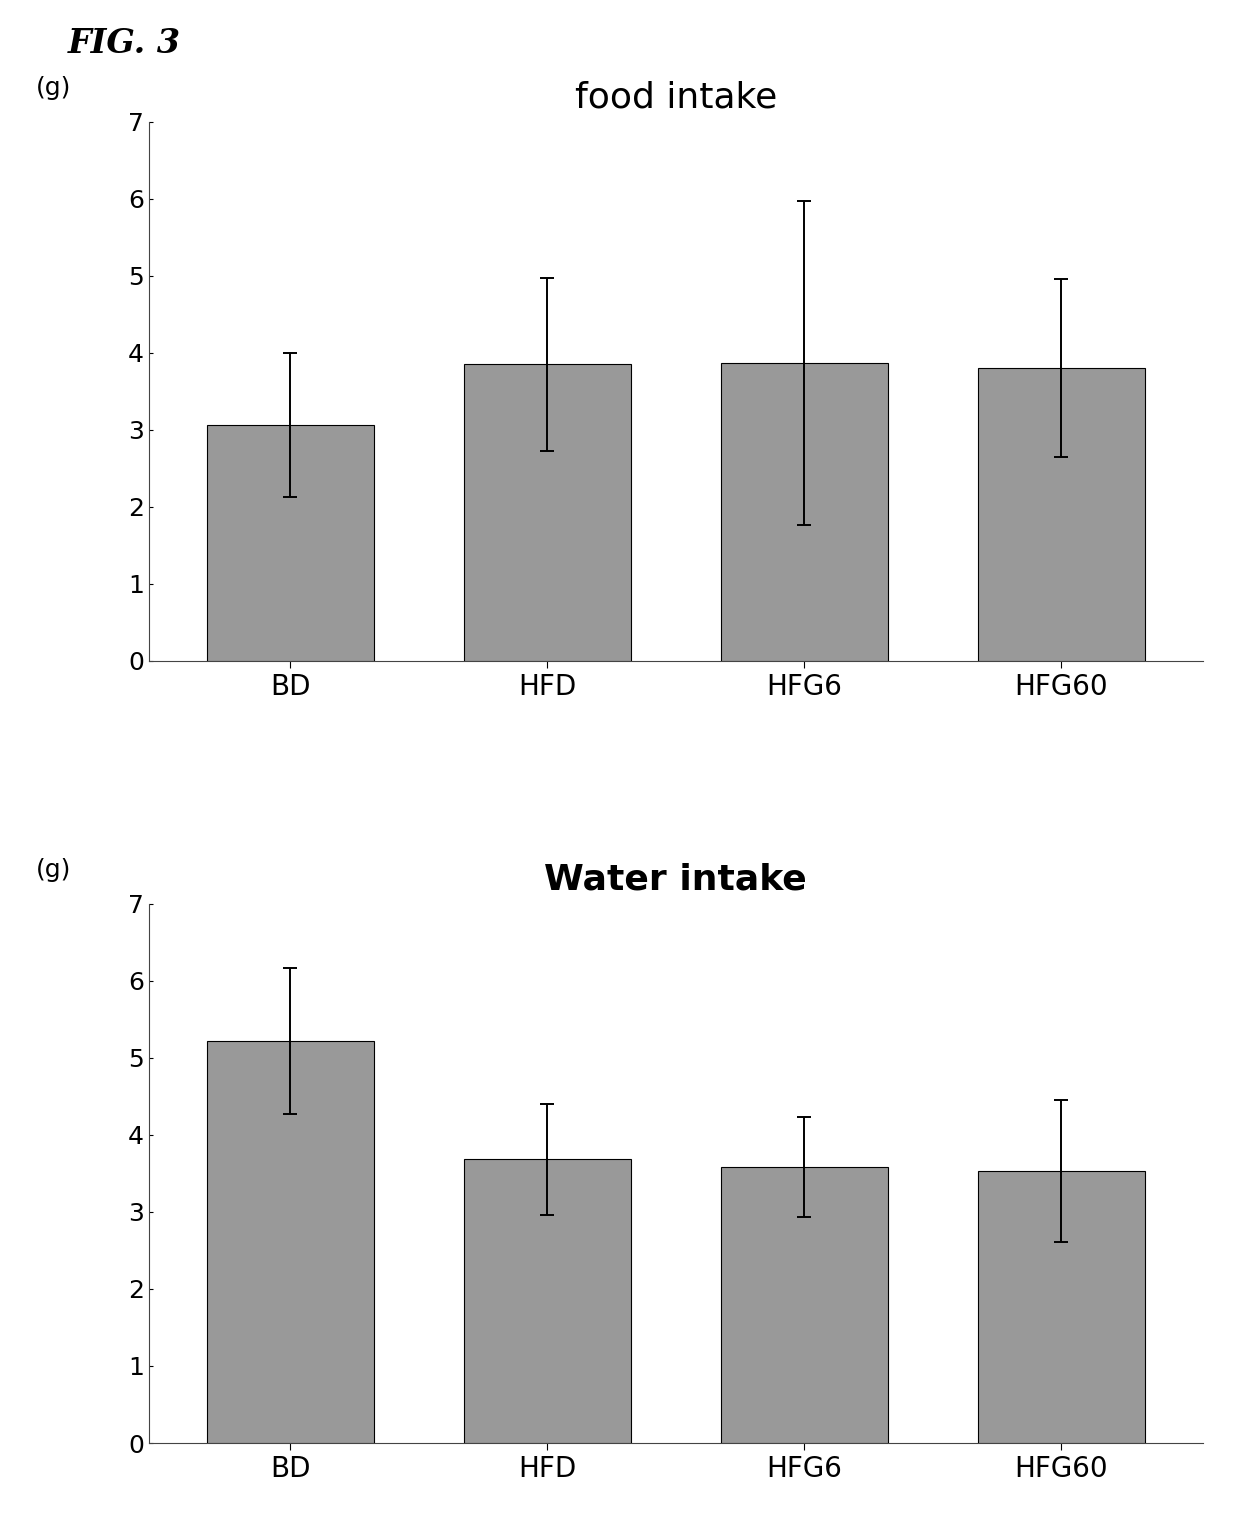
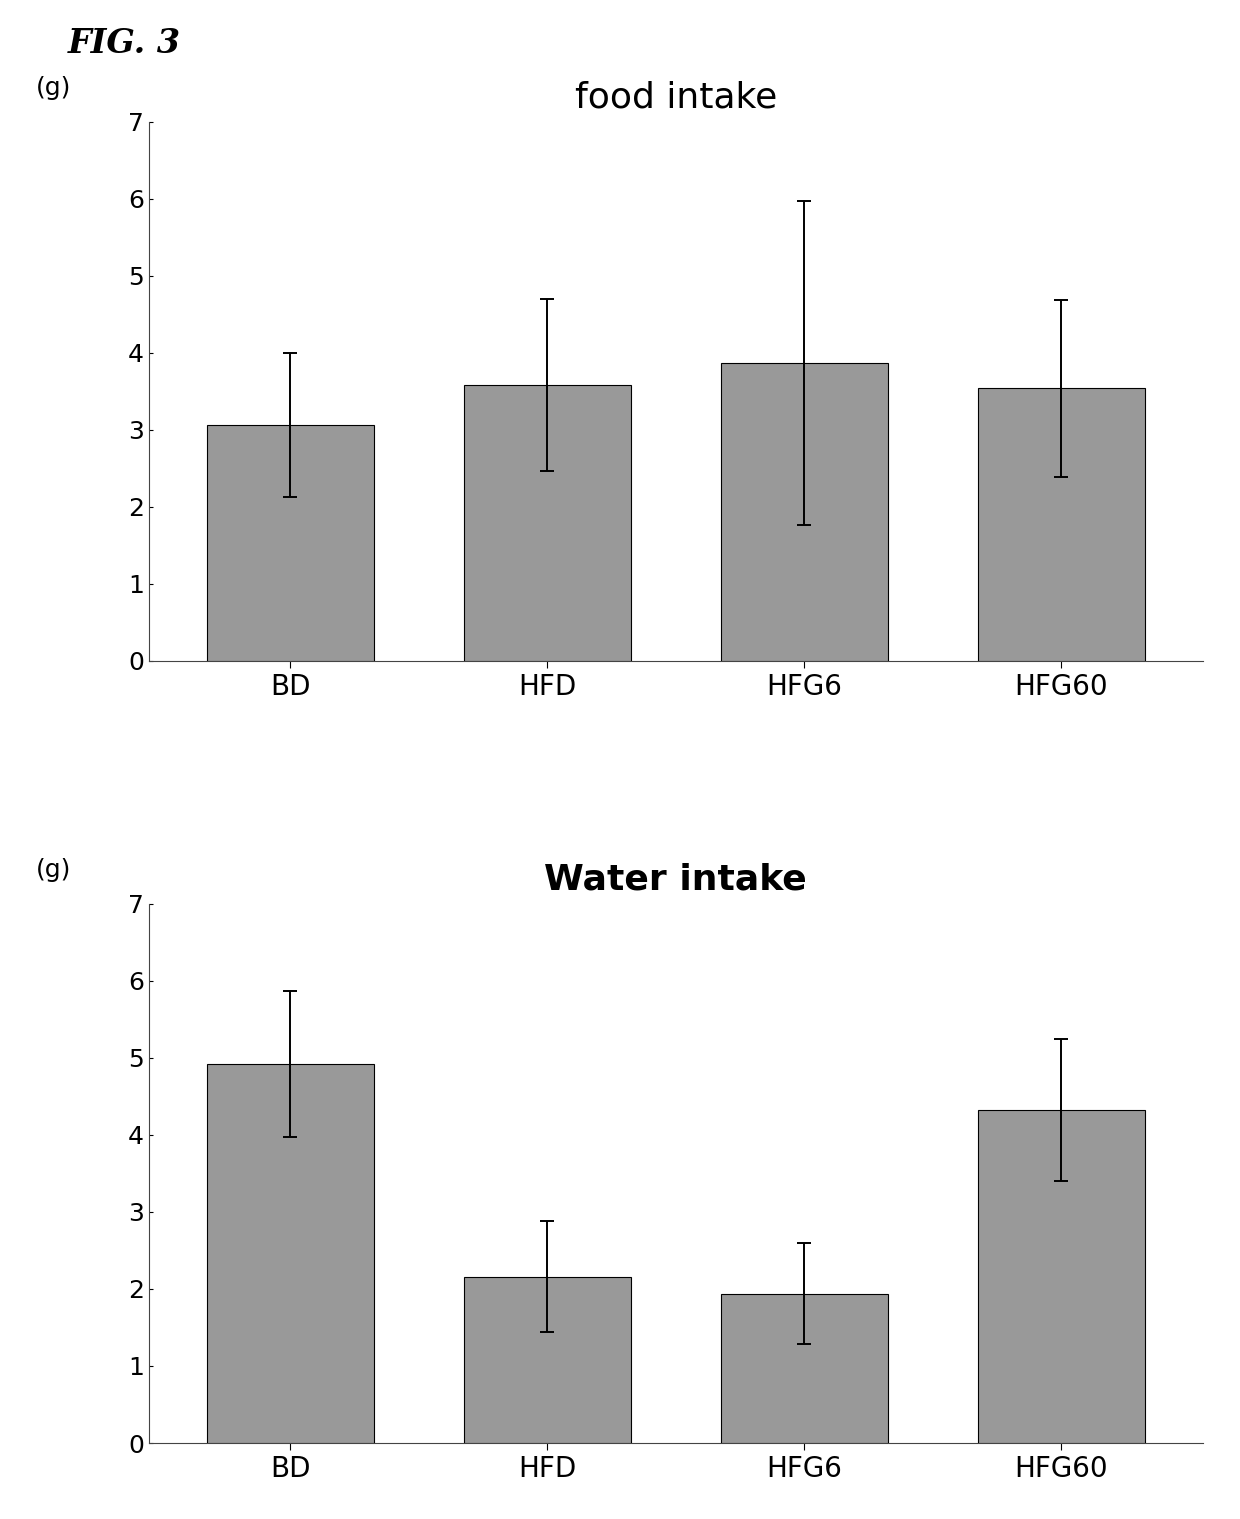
food intake/HFD: 3.85 -> 3.58
food intake/HFG60: 3.80 -> 3.54
Water intake/BD: 5.22 -> 4.92
Water intake/HFD: 3.68 -> 2.16
Water intake/HFG6: 3.58 -> 1.94
Water intake/HFG60: 3.53 -> 4.32
